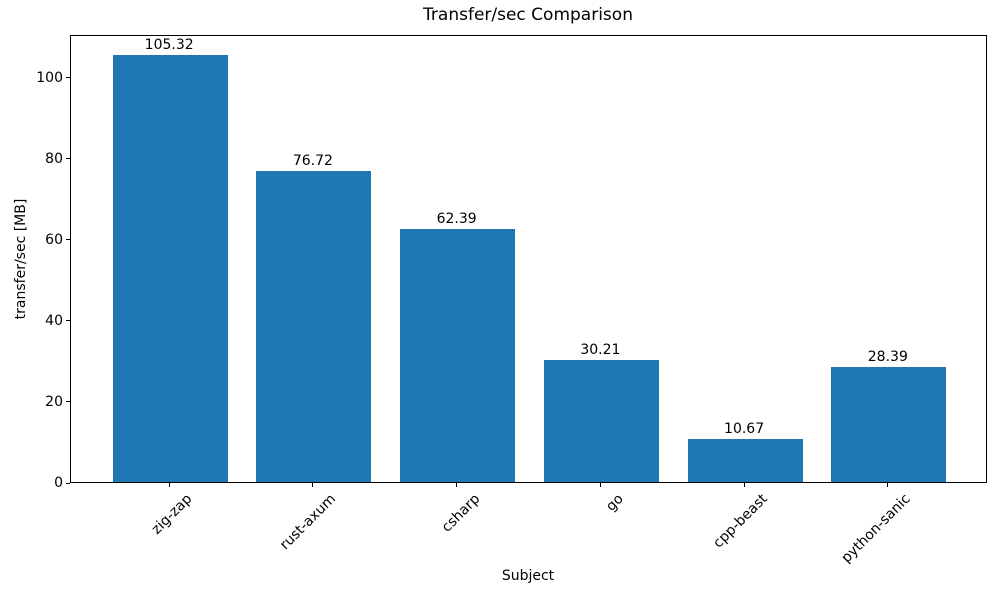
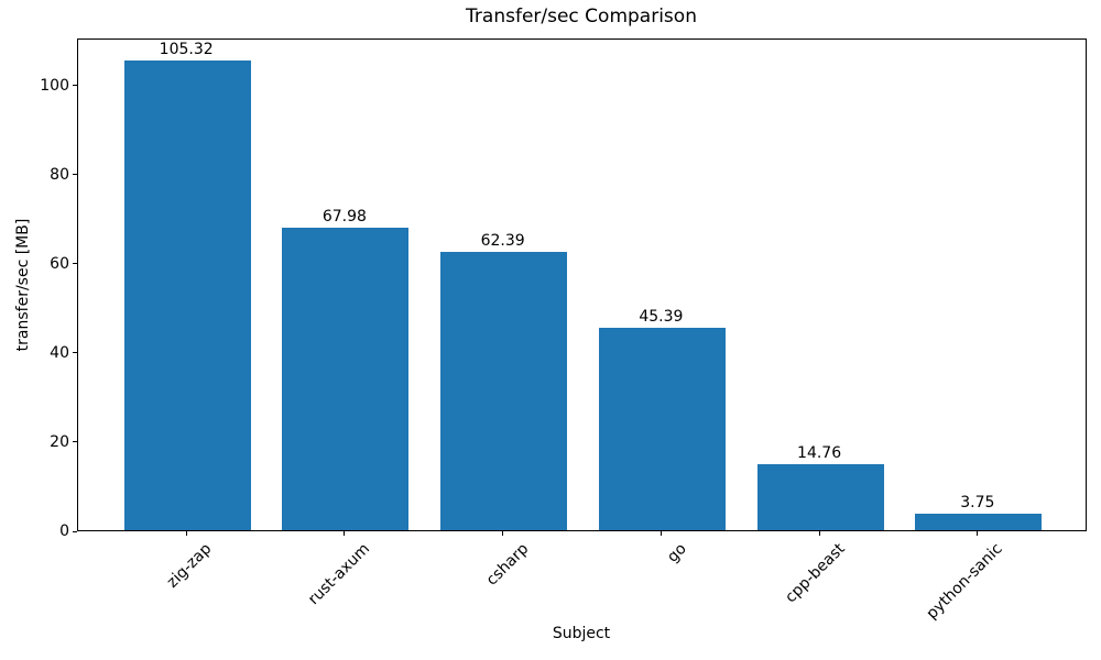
rust-axum: 76.72 -> 67.98
go: 30.21 -> 45.39
cpp-beast: 10.67 -> 14.76
python-sanic: 28.39 -> 3.75
